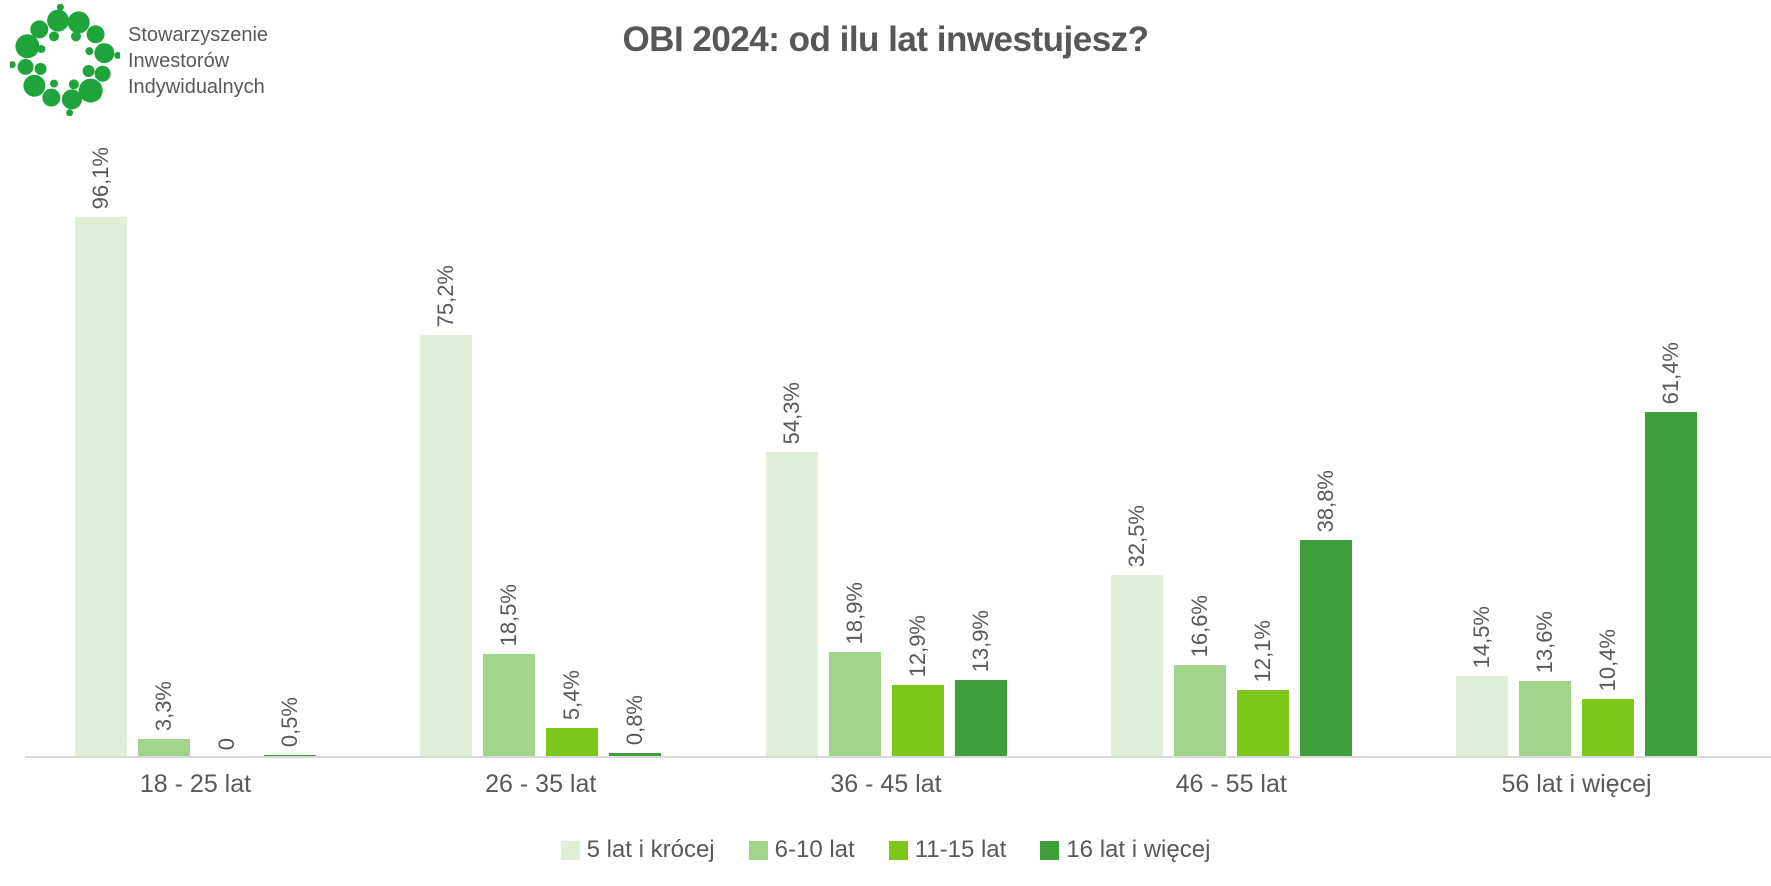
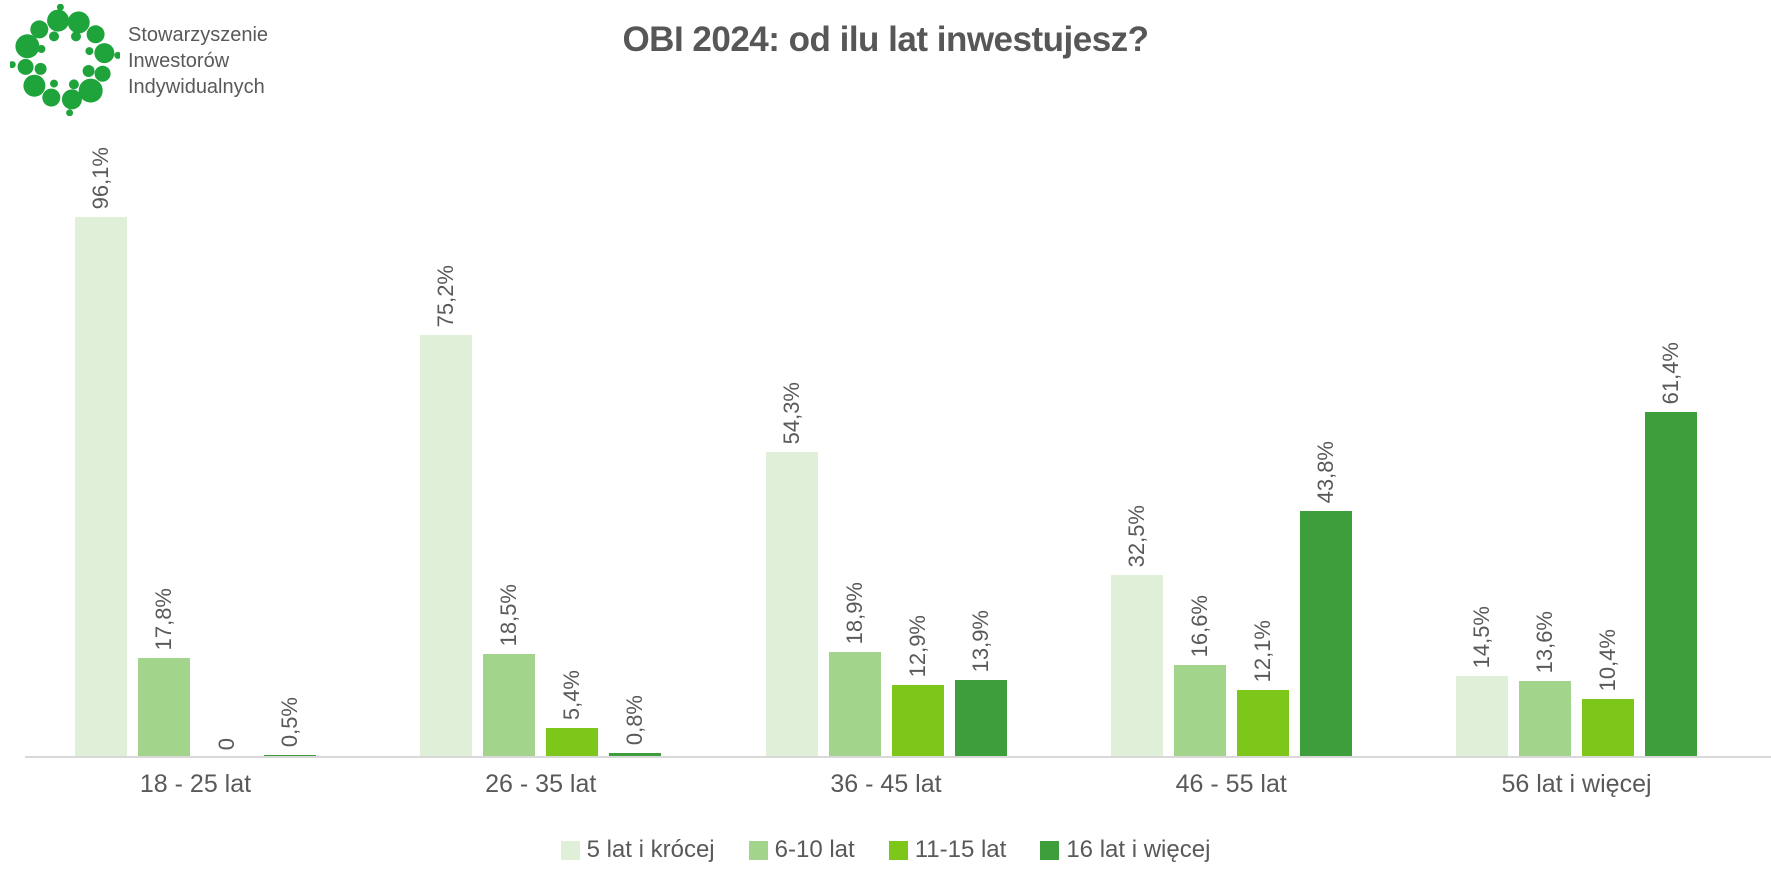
6-10 lat/18 - 25 lat: 3,3% -> 17,8%
16 lat i więcej/46 - 55 lat: 38,8% -> 43,8%
